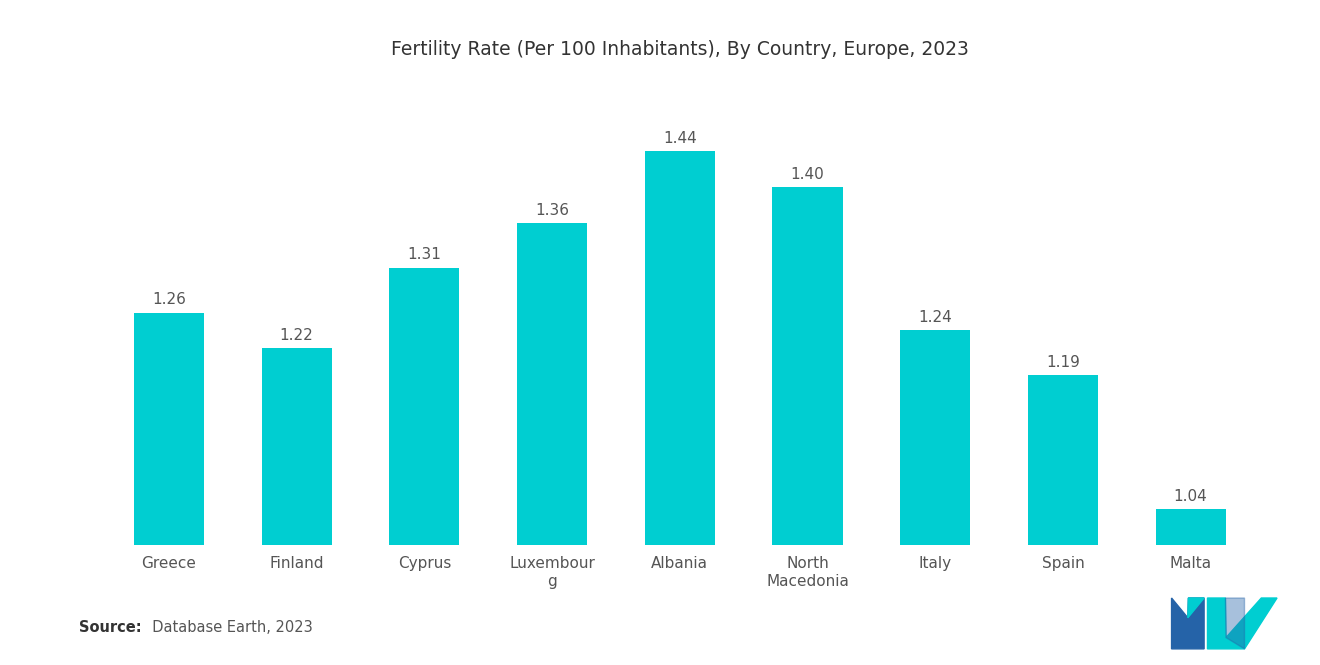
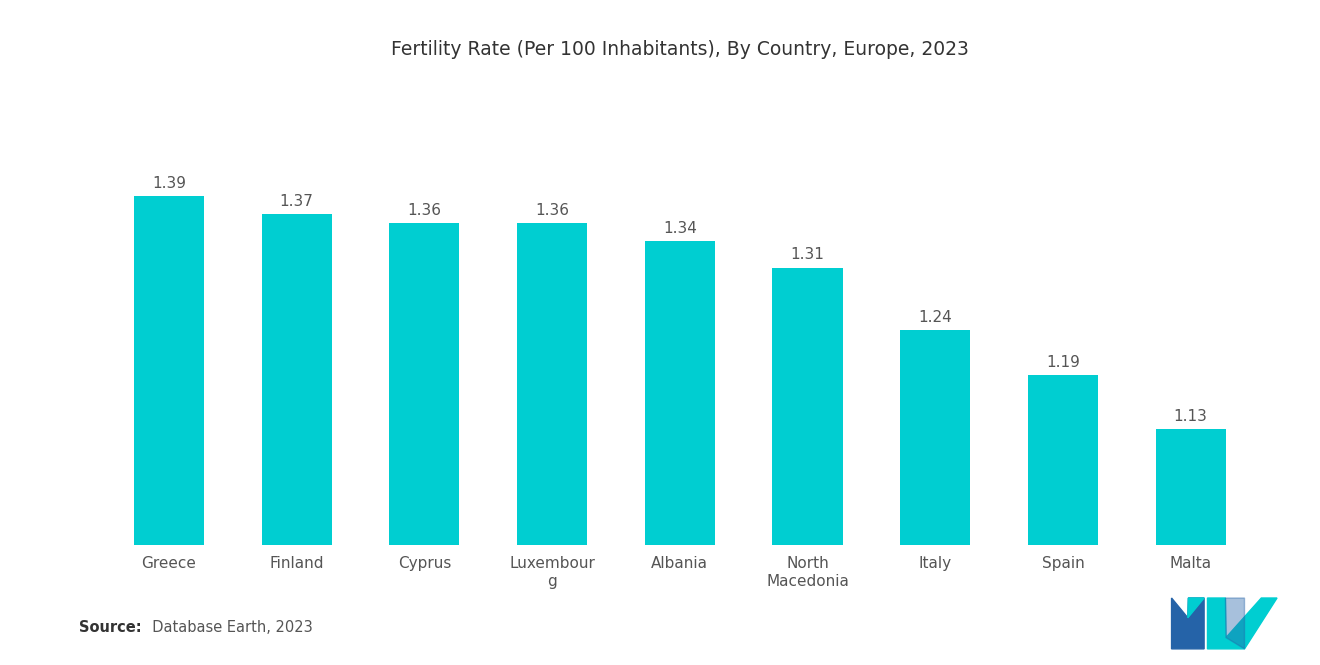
Greece: 1.26 -> 1.39
Finland: 1.22 -> 1.37
Cyprus: 1.31 -> 1.36
Albania: 1.44 -> 1.34
North Macedonia: 1.40 -> 1.31
Malta: 1.04 -> 1.13
